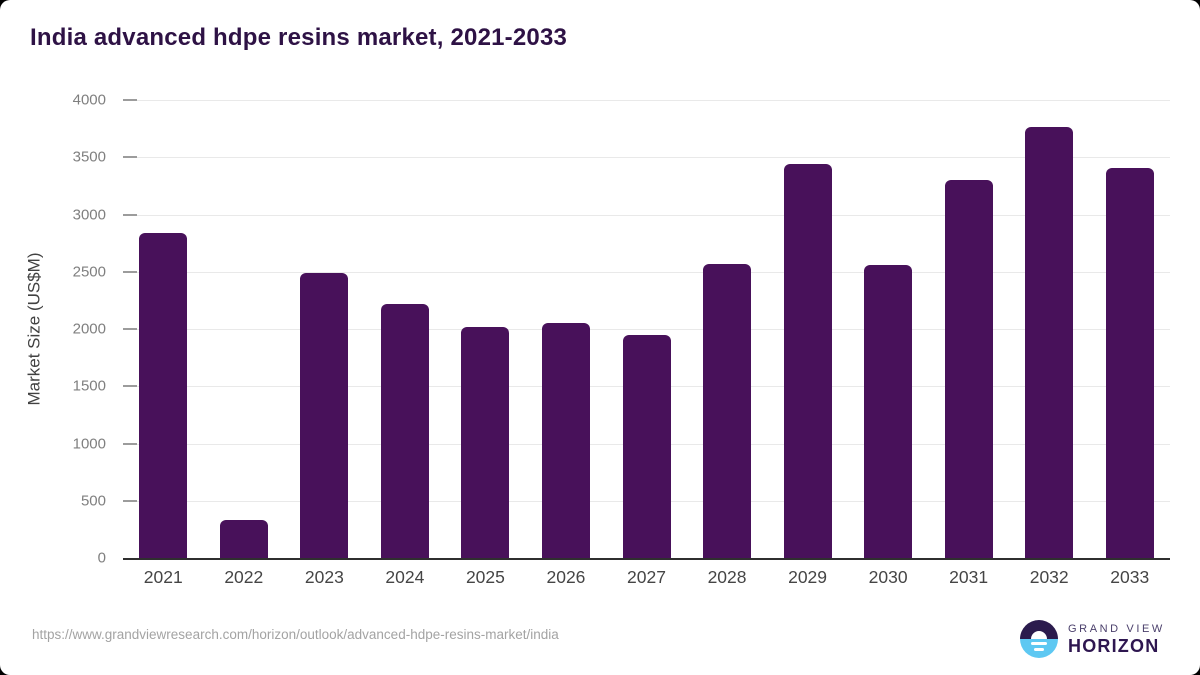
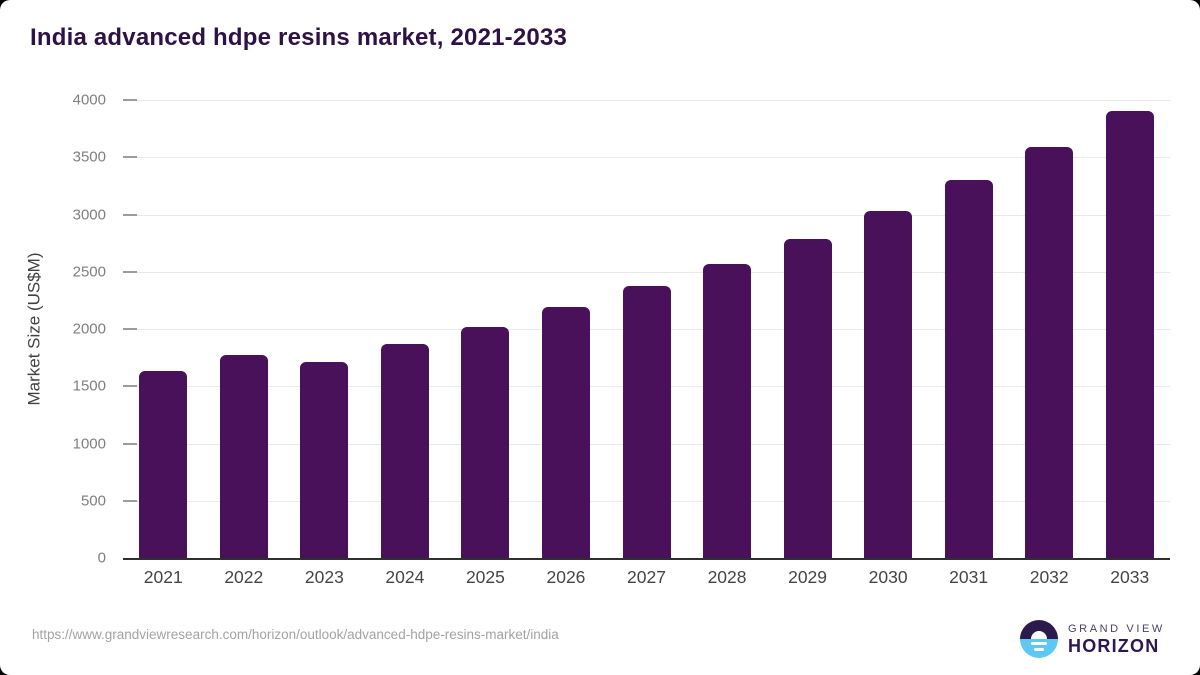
2021: 2840 -> 1630
2022: 330 -> 1770
2023: 2490 -> 1710
2024: 2220 -> 1860
2026: 2050 -> 2190
2027: 1950 -> 2380
2029: 3440 -> 2780
2030: 2560 -> 3040
2032: 3760 -> 3590
2033: 3410 -> 3900
